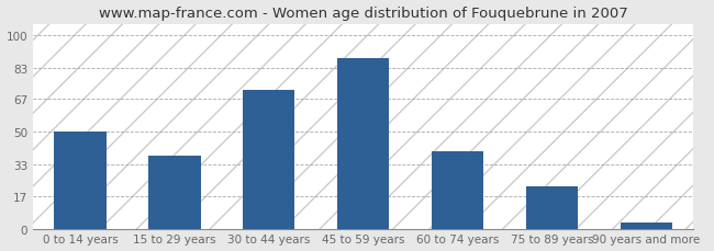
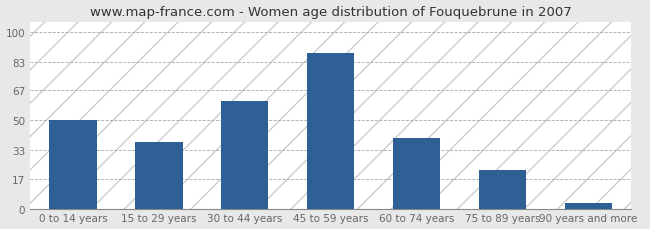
30 to 44 years: 72 -> 61
